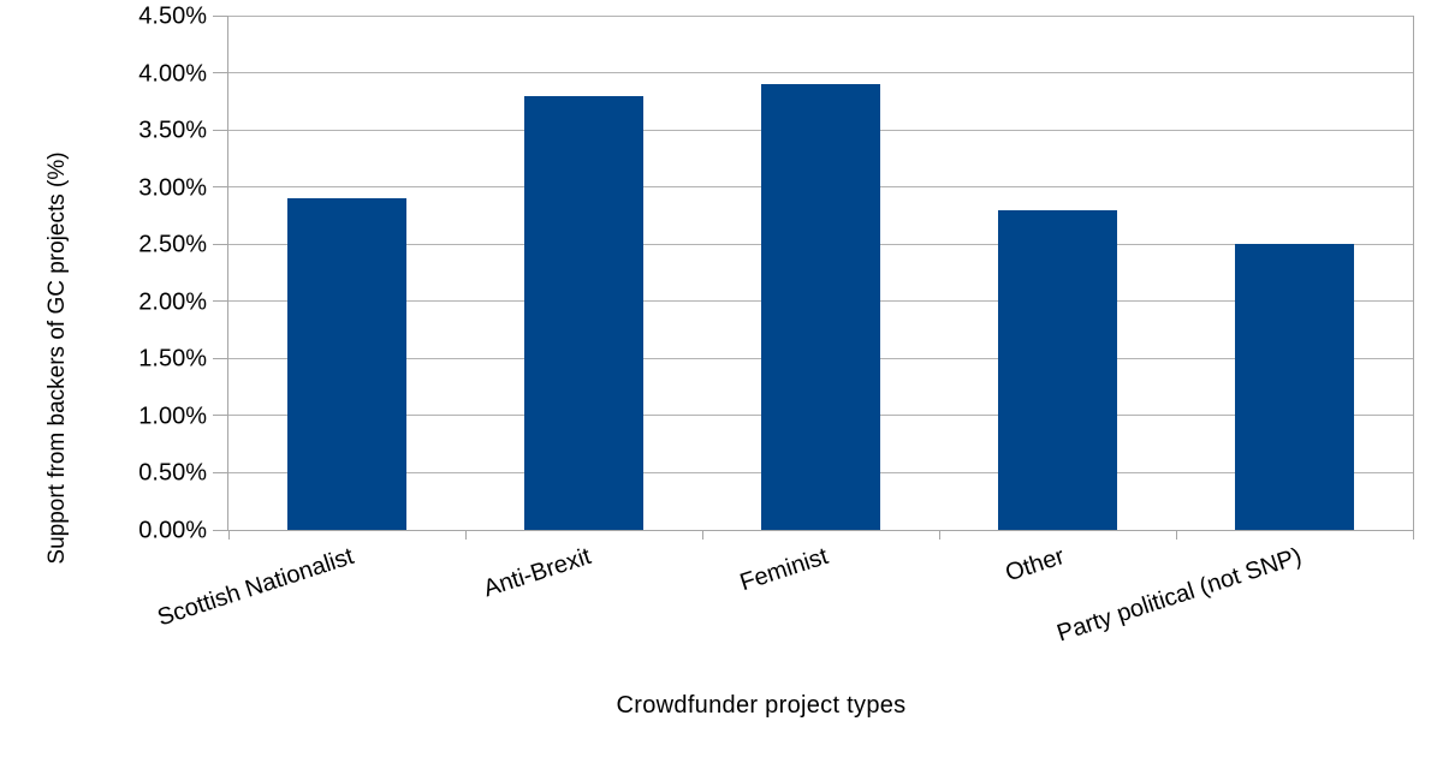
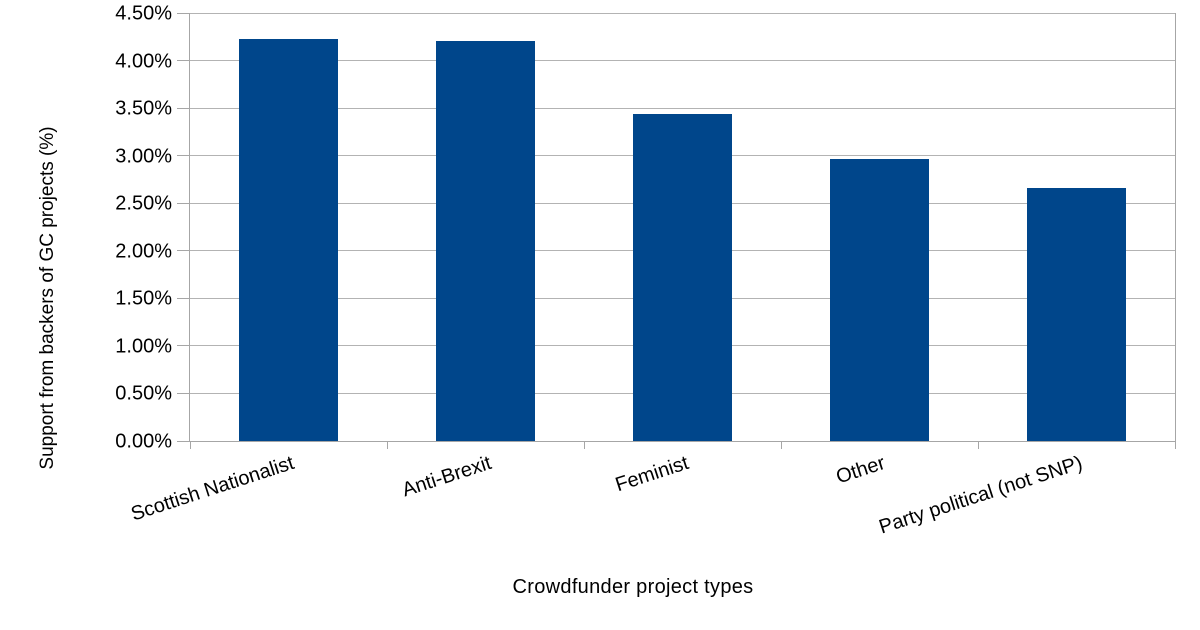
Scottish Nationalist: 2.9% -> 4.2%
Anti-Brexit: 3.8% -> 4.2%
Feminist: 3.9% -> 3.4%
Other: 2.8% -> 3.0%
Party political (not SNP): 2.5% -> 2.7%
